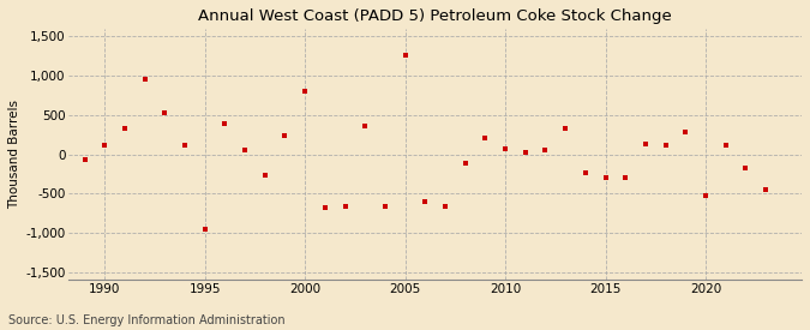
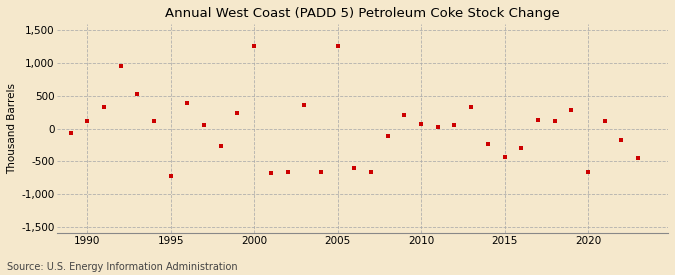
1995: -950 -> -720
2000: 800 -> 1,260
2015: -290 -> -440
2020: -530 -> -660
